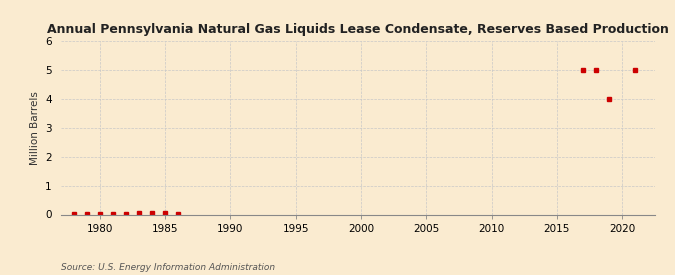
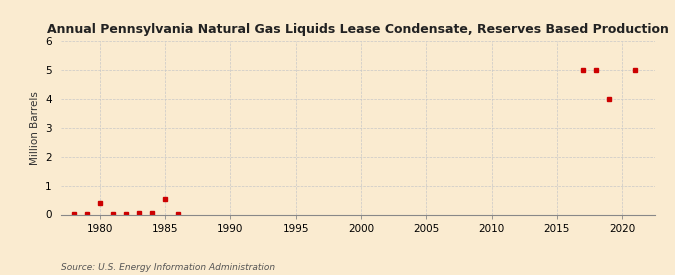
1980: 0.03 -> 0.40
1985: 0.05 -> 0.55
